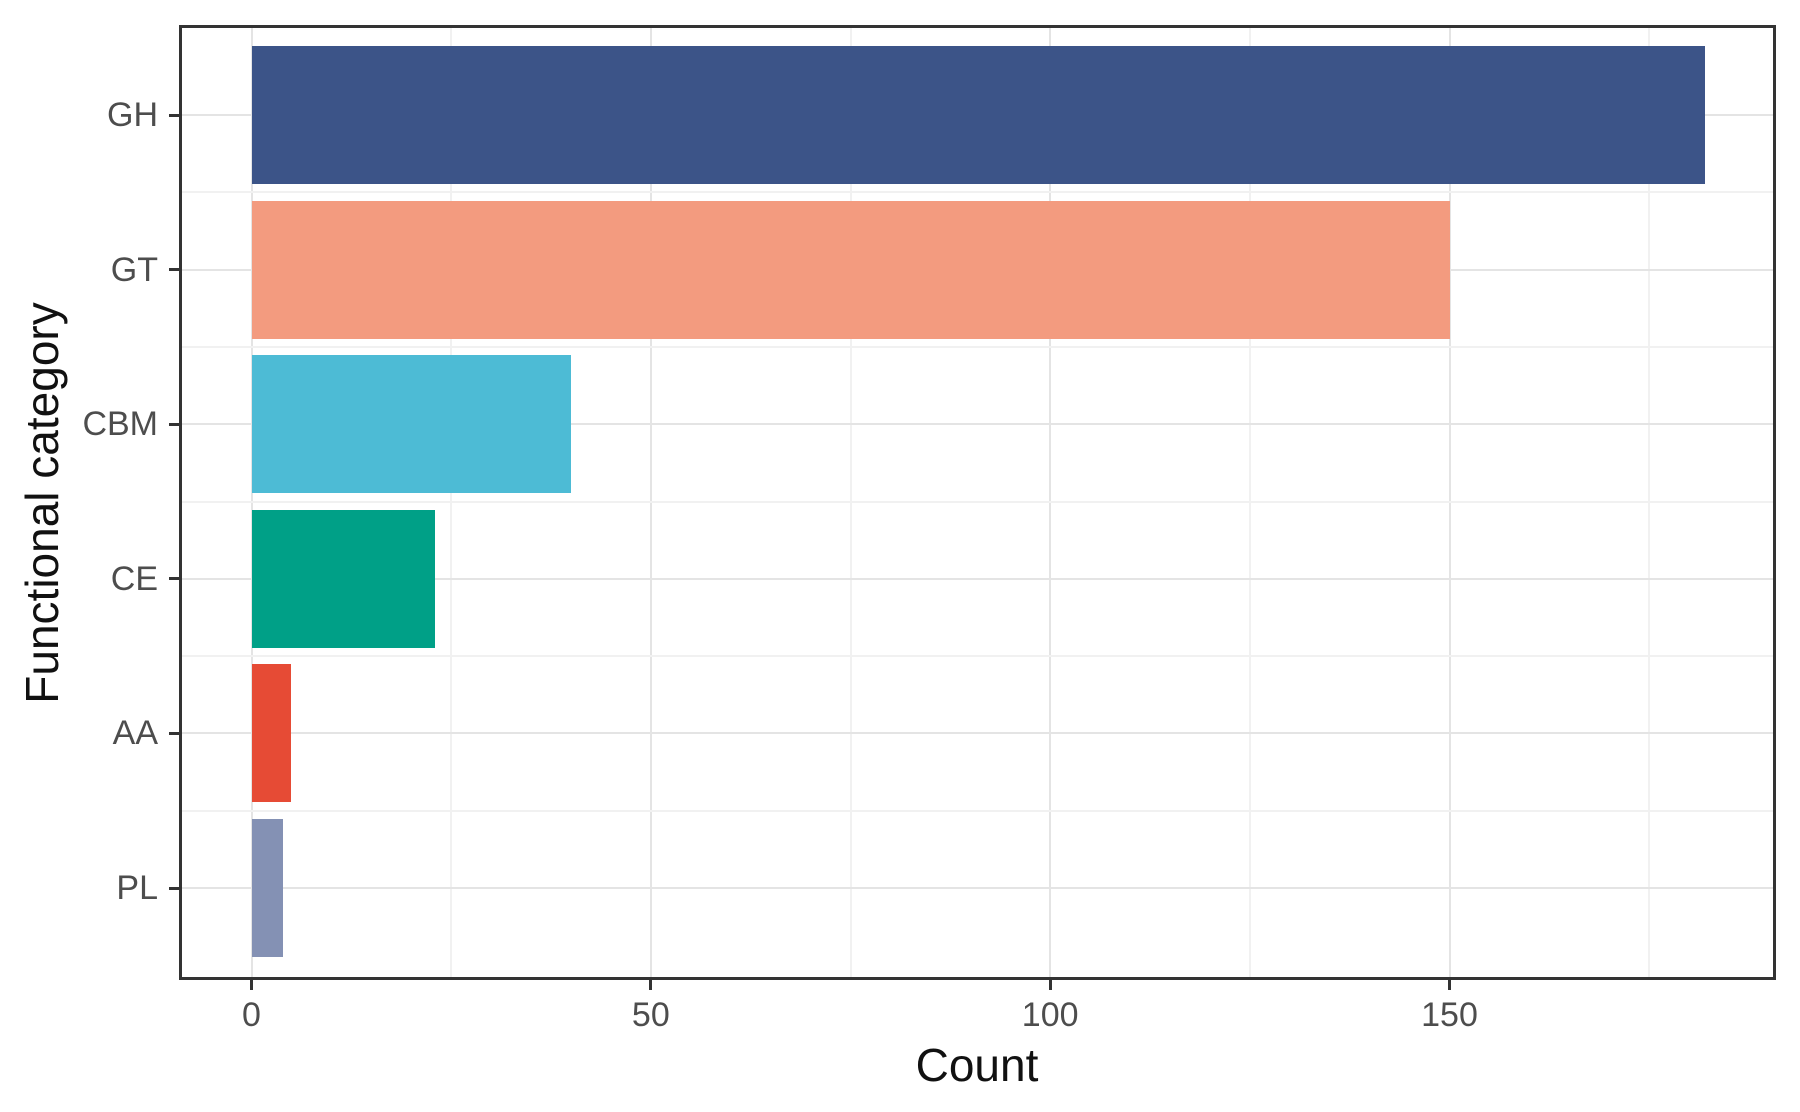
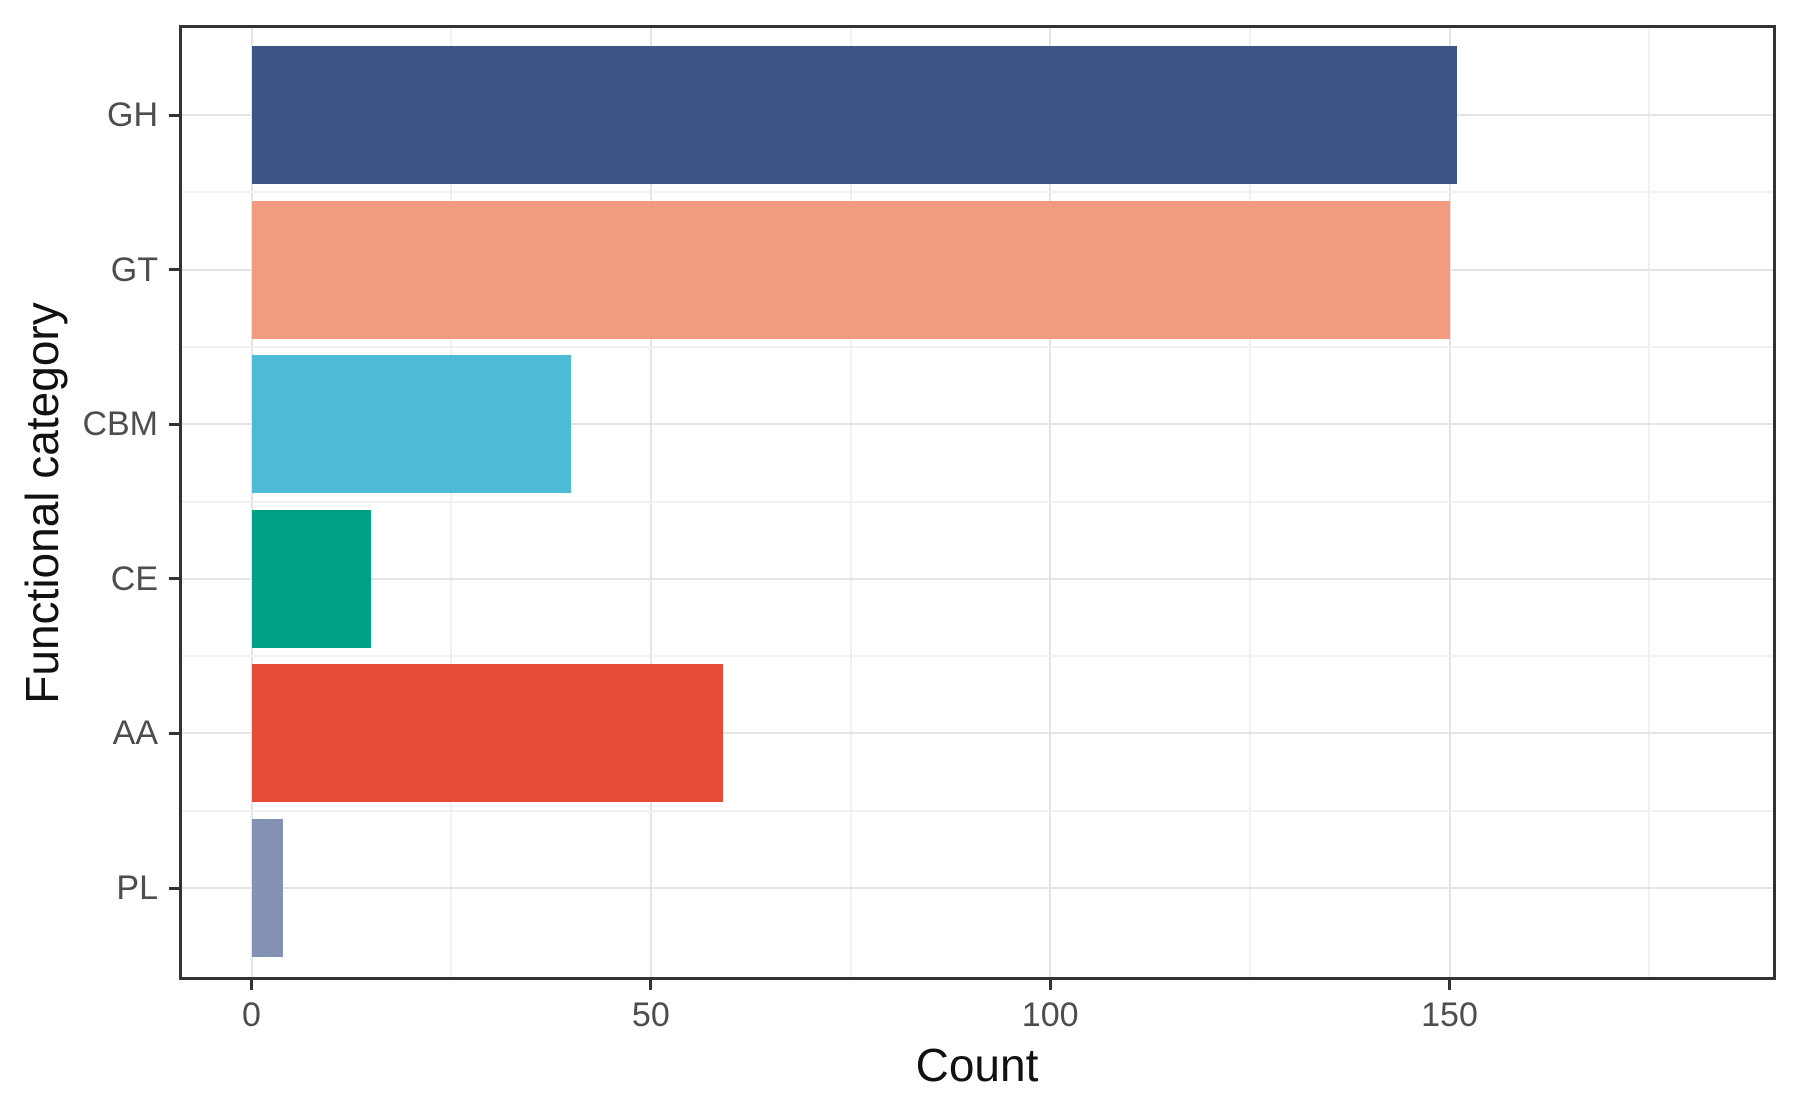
GH: 182 -> 151
CE: 23 -> 15
AA: 5 -> 59
